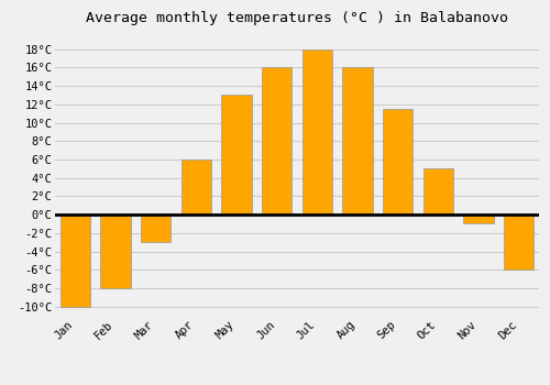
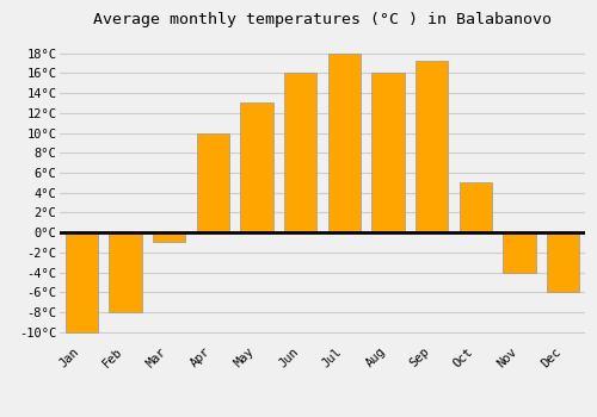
Mar: -3.0°C -> -1.0°C
Apr: 6.0°C -> 10.0°C
Sep: 11.5°C -> 17.2°C
Nov: -1.0°C -> -4.0°C
